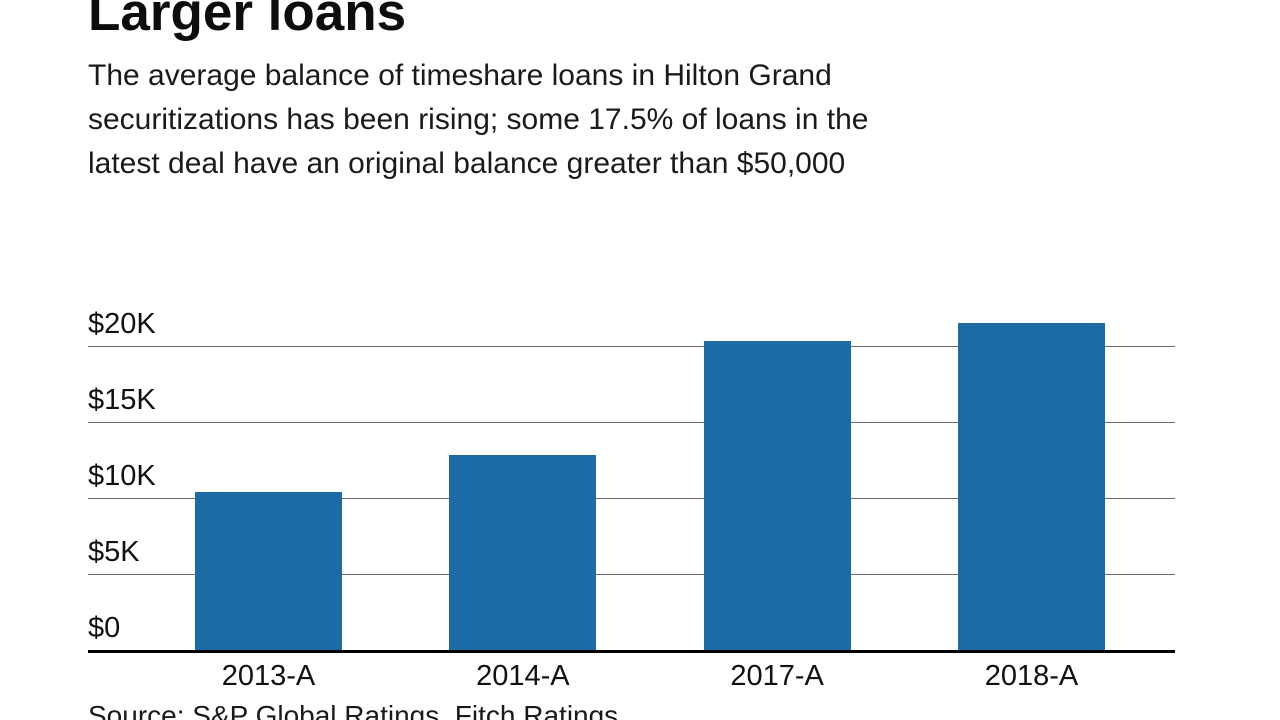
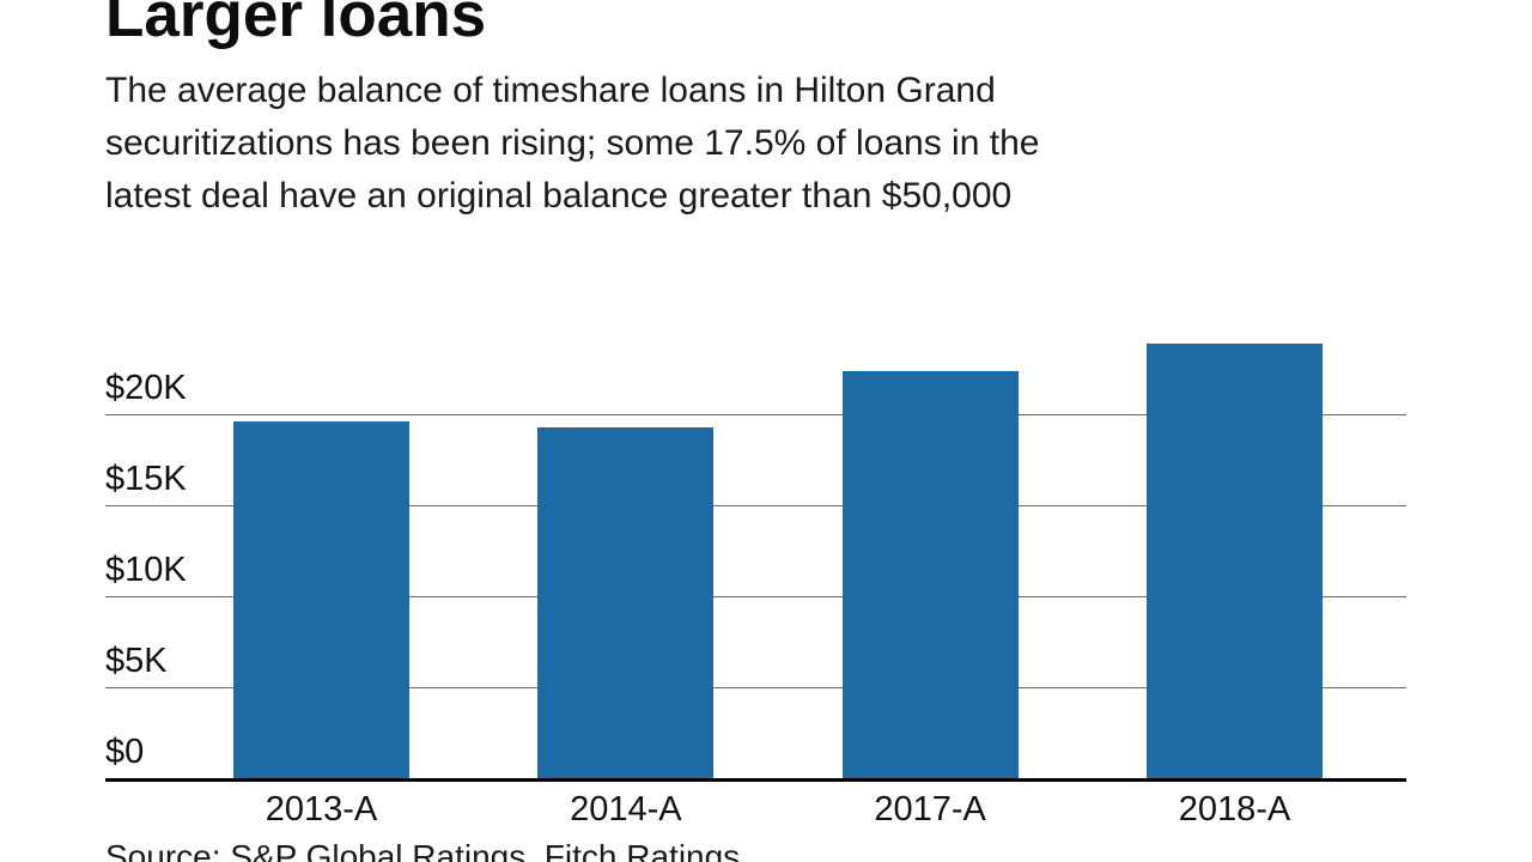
2013-A: $10.4K -> $19.6K
2014-A: $12.8K -> $19.3K
2017-A: $20.3K -> $22.4K
2018-A: $21.5K -> $23.9K
